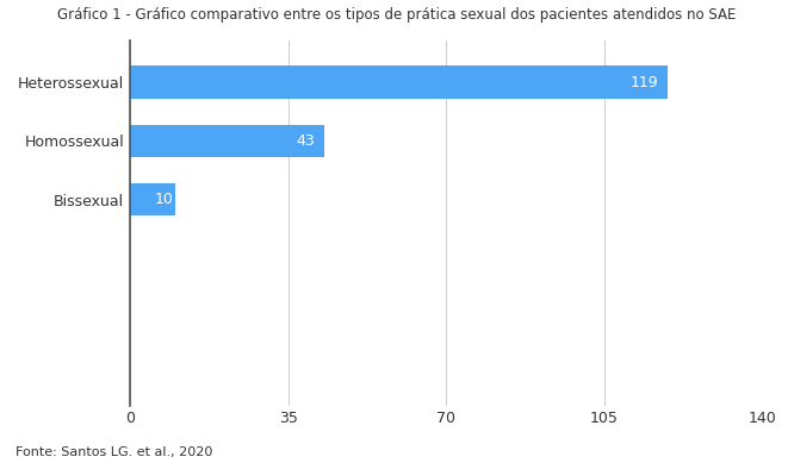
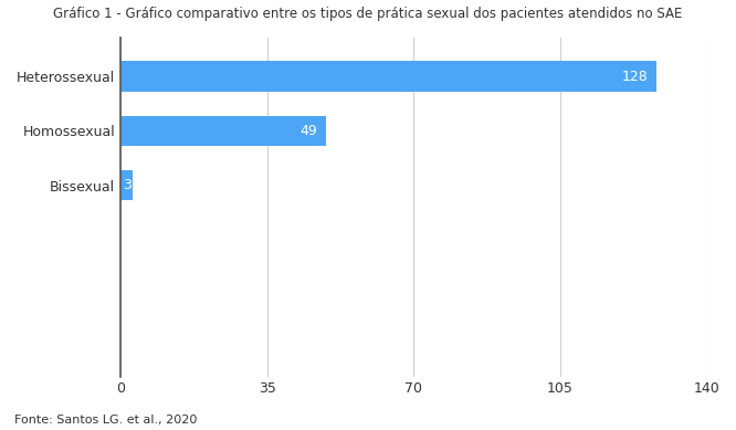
Heterossexual: 119 -> 128
Homossexual: 43 -> 49
Bissexual: 10 -> 3
